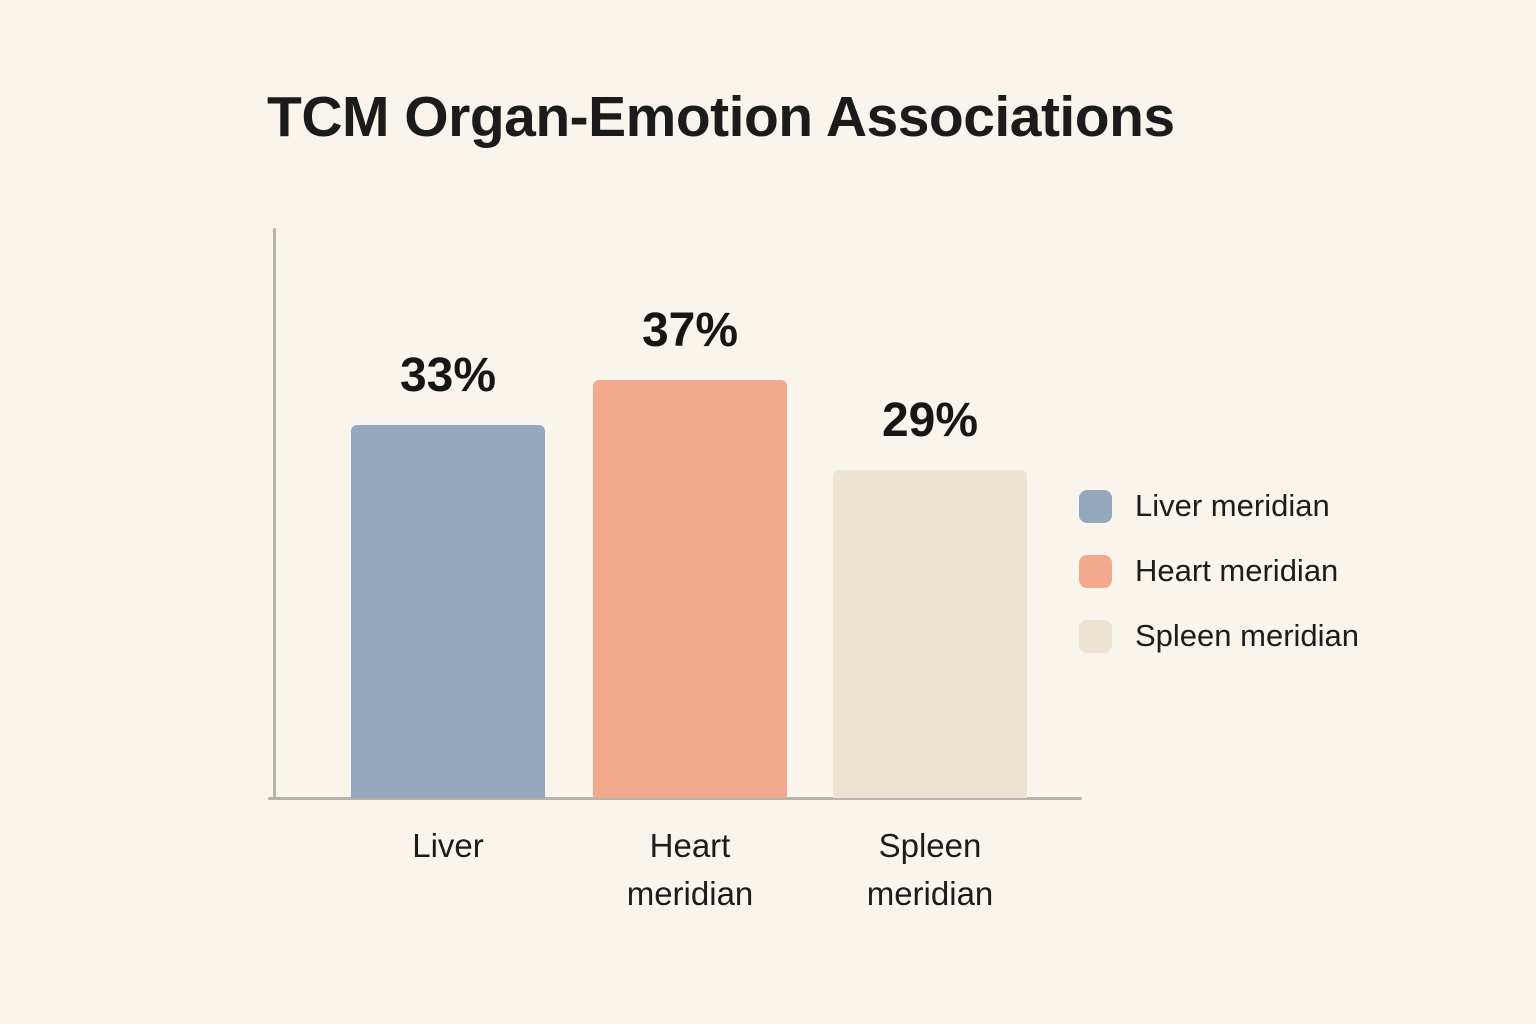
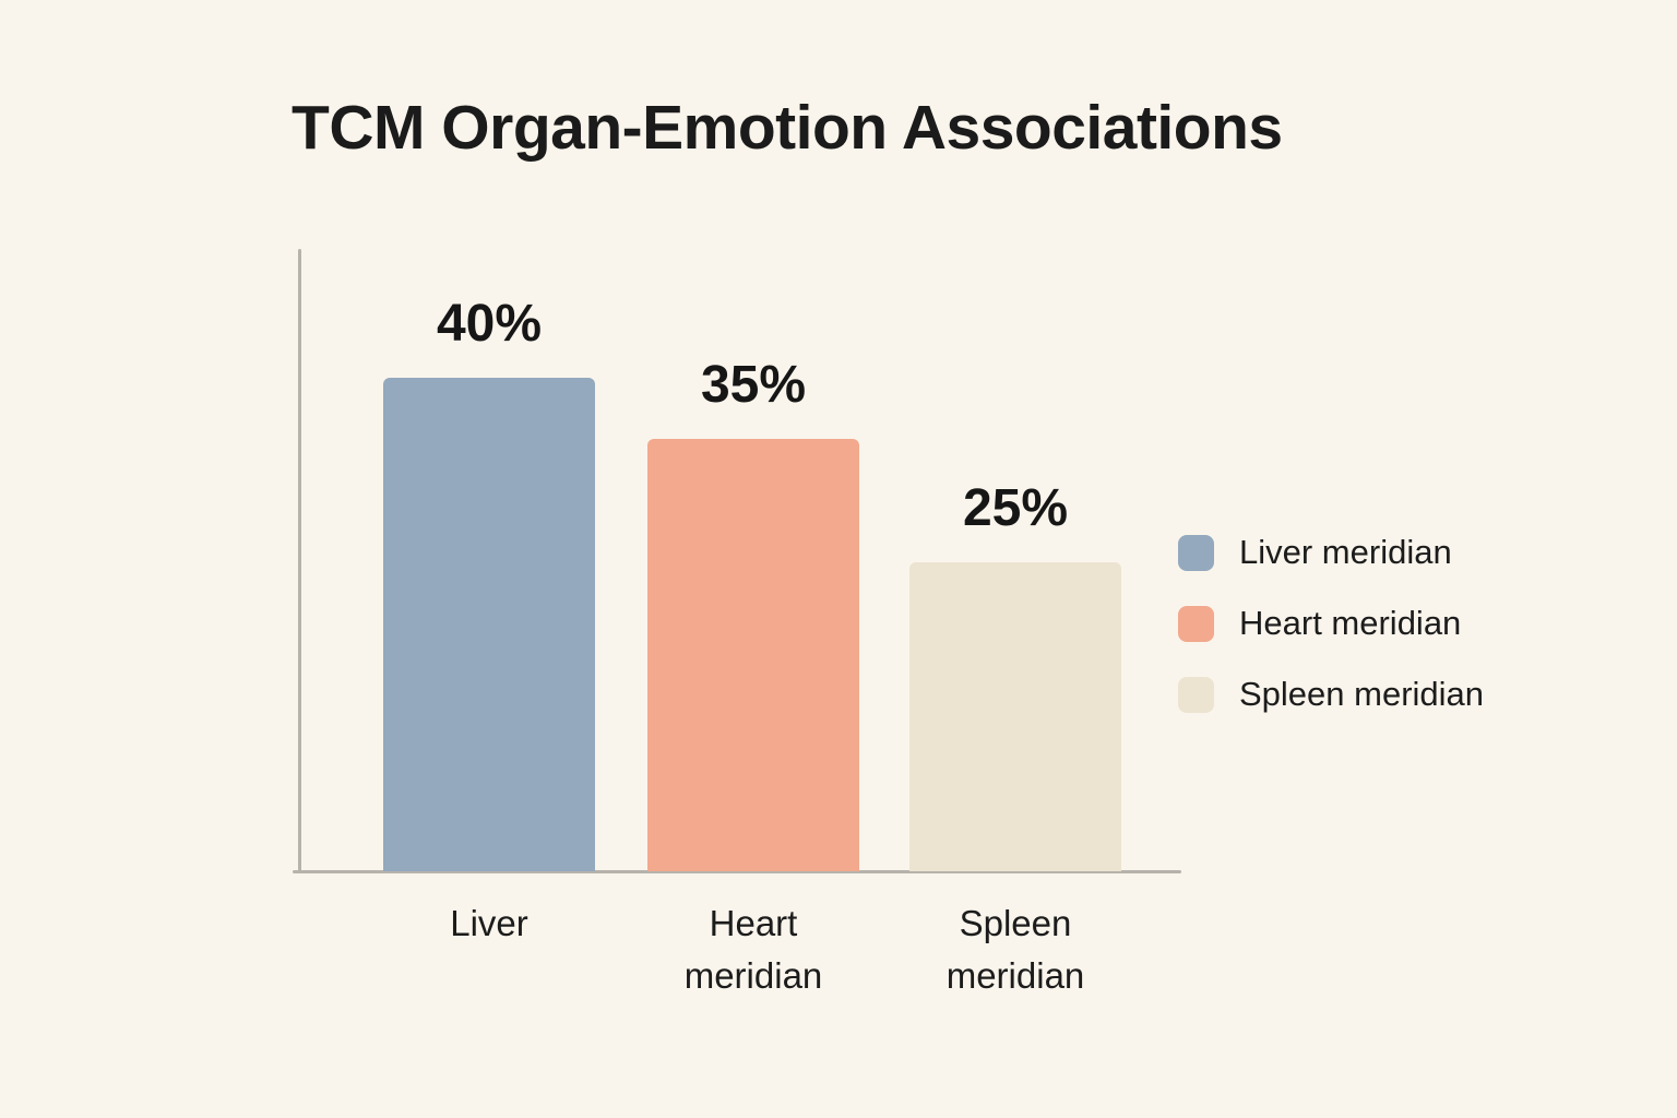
Liver: 33% -> 40%
Heart meridian: 37% -> 35%
Spleen meridian: 29% -> 25%
